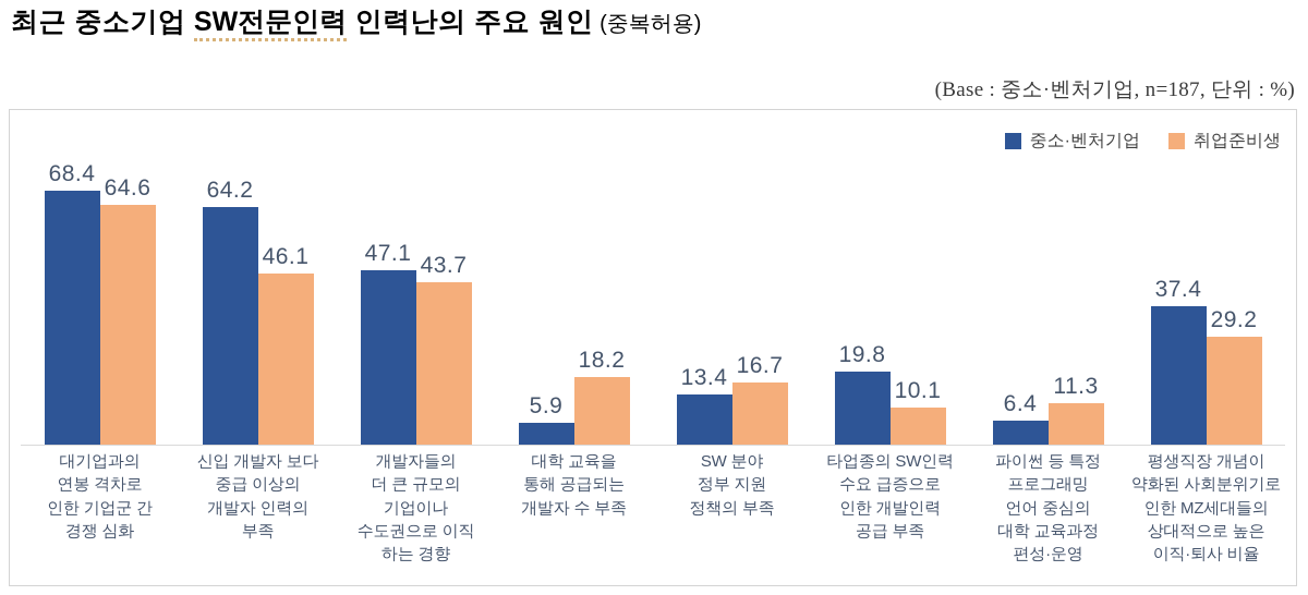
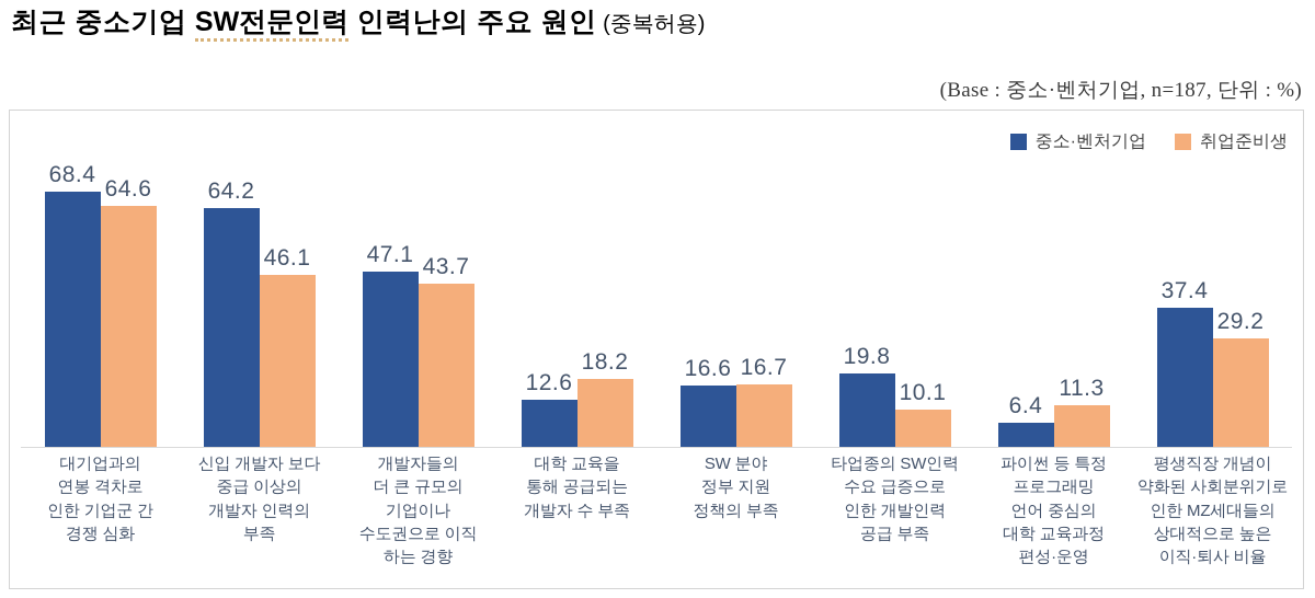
중소·벤처기업/대학 교육을 통해 공급되는 개발자 수 부족: 5.9 -> 12.6
중소·벤처기업/SW 분야 정부 지원 정책의 부족: 13.4 -> 16.6
